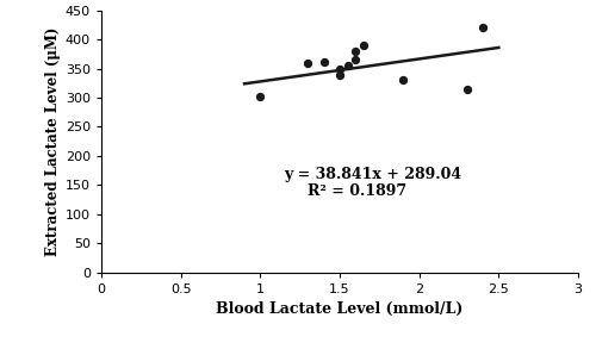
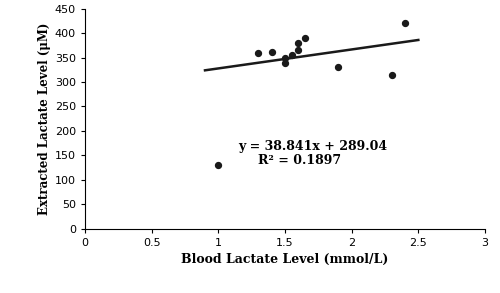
1: 302 -> 130
